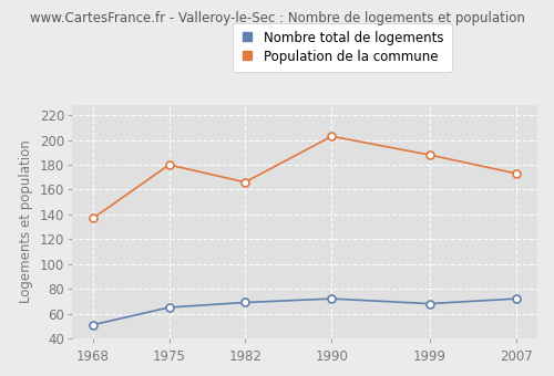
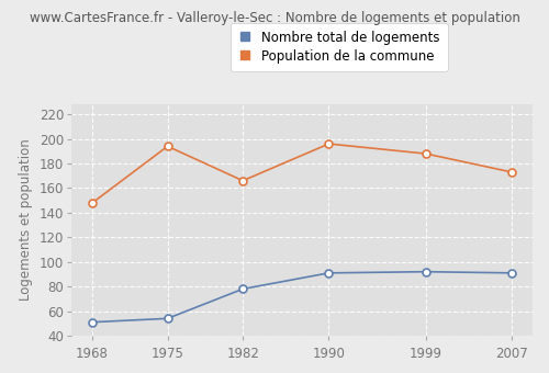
Population de la commune/1968: 137 -> 148
Nombre total de logements/1975: 65 -> 54
Population de la commune/1975: 180 -> 194
Nombre total de logements/1982: 69 -> 78
Nombre total de logements/1990: 72 -> 91
Population de la commune/1990: 203 -> 196
Nombre total de logements/1999: 68 -> 92
Nombre total de logements/2007: 72 -> 91
